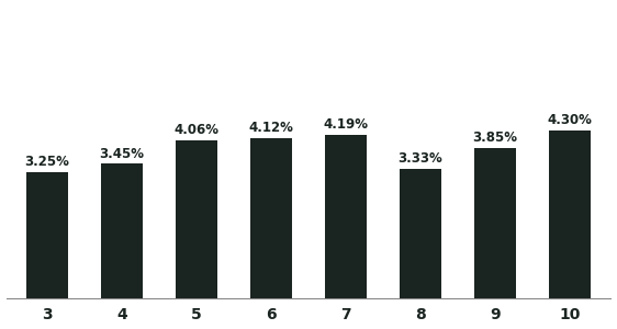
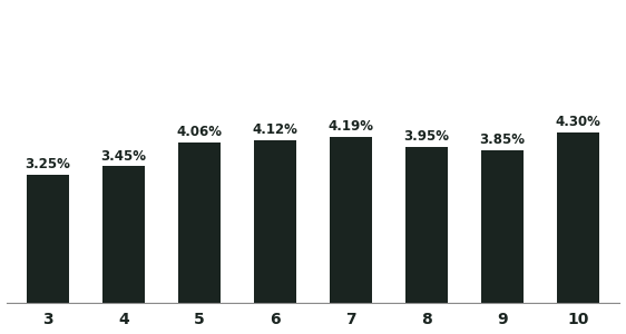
8: 3.33% -> 3.95%
